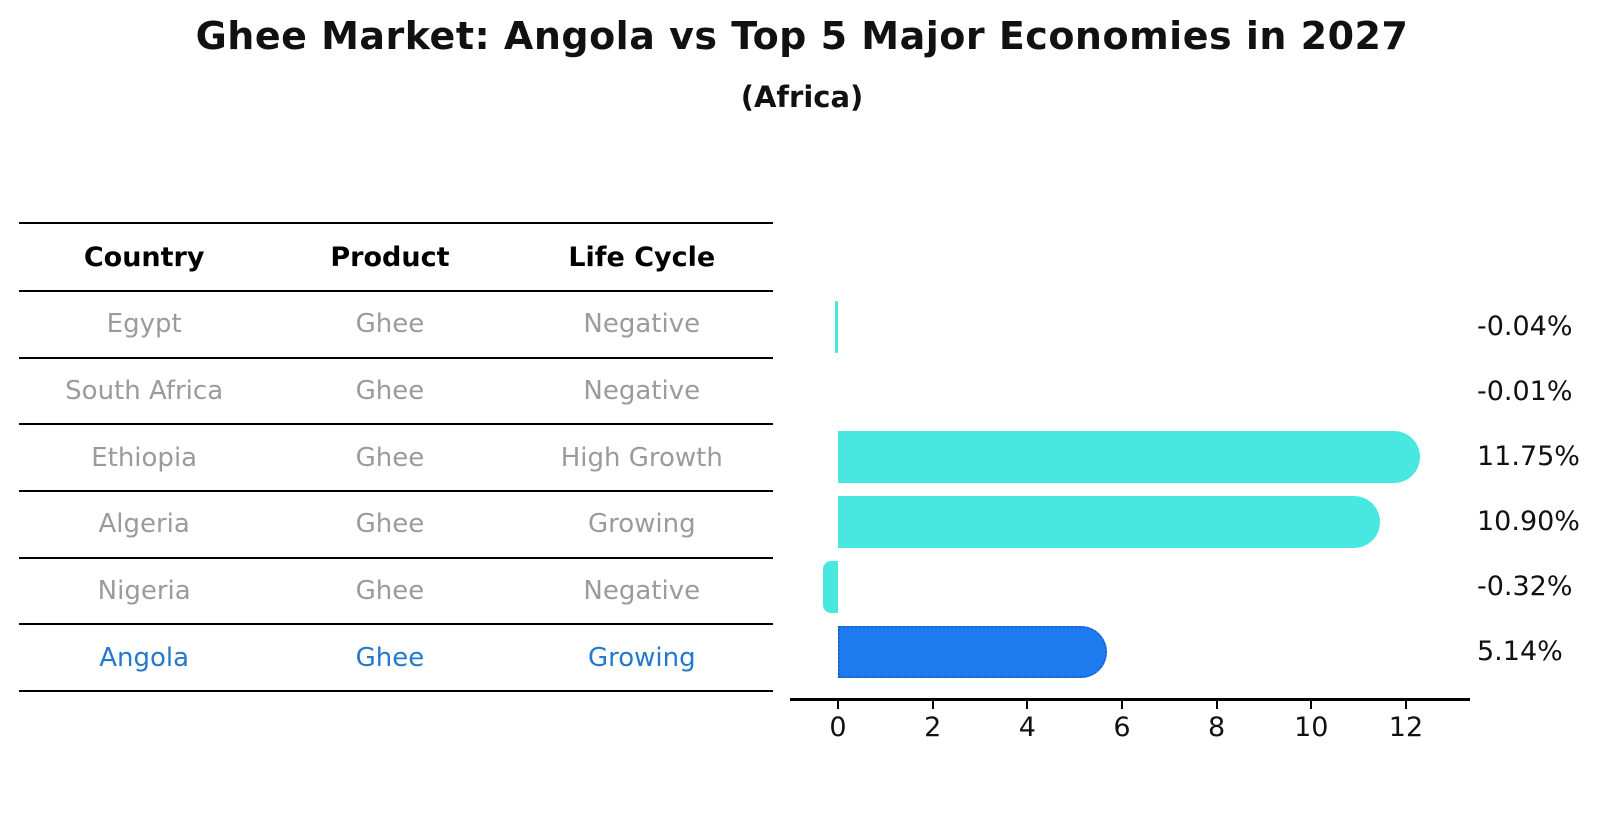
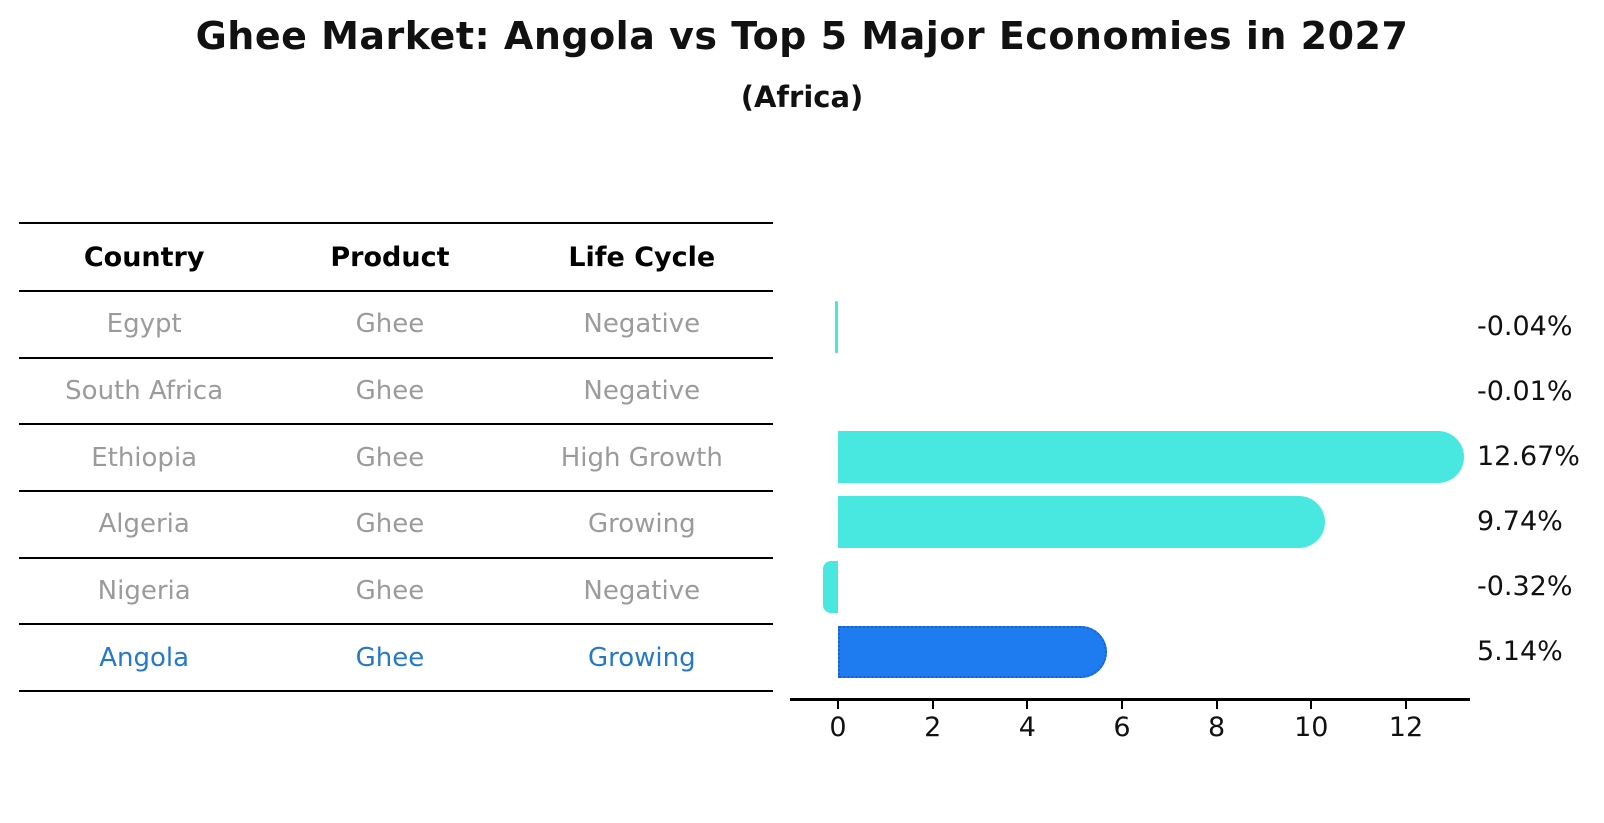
Ethiopia: 11.75% -> 12.67%
Algeria: 10.90% -> 9.74%
